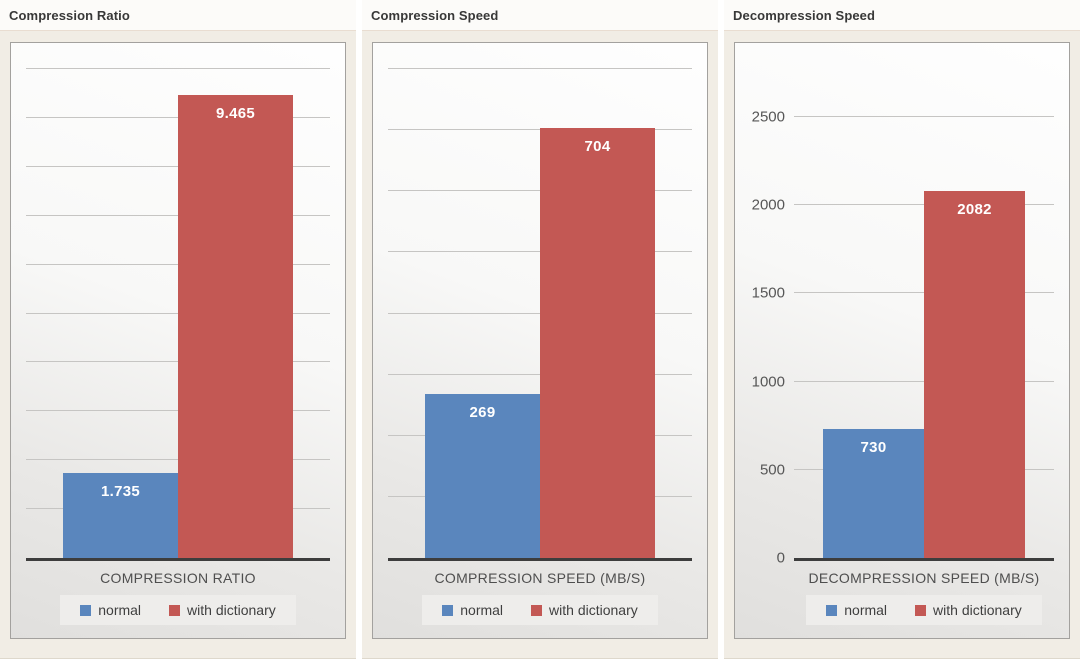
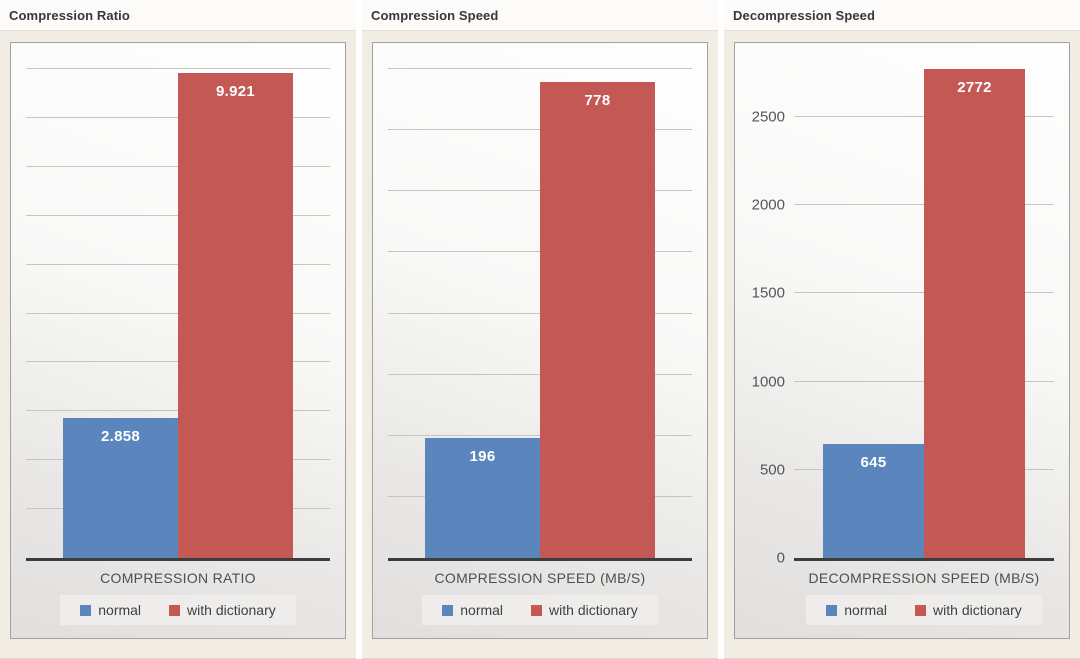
Compression Ratio/normal: 1.735 -> 2.858
Compression Ratio/with dictionary: 9.465 -> 9.921
Compression Speed/normal: 269 -> 196
Compression Speed/with dictionary: 704 -> 778
Decompression Speed/normal: 730 -> 645
Decompression Speed/with dictionary: 2082 -> 2772
